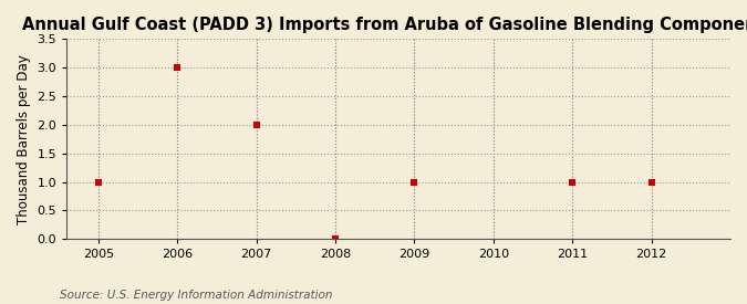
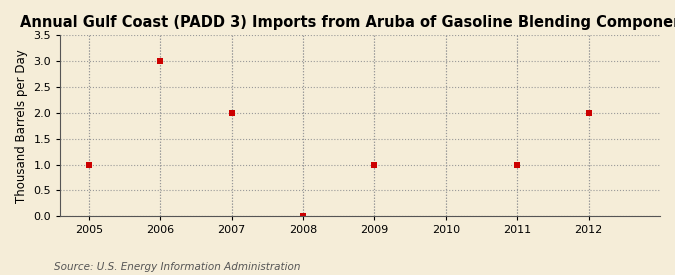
2012: 1 -> 2
